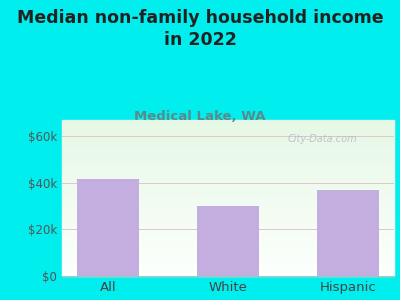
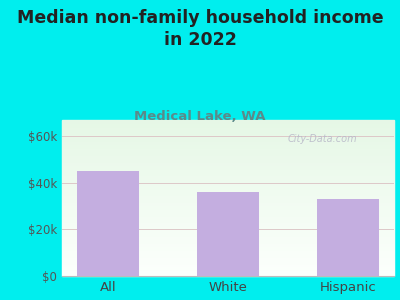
All: $41.5k -> $45.0k
White: $30.0k -> $36.0k
Hispanic: $37.0k -> $33.0k
